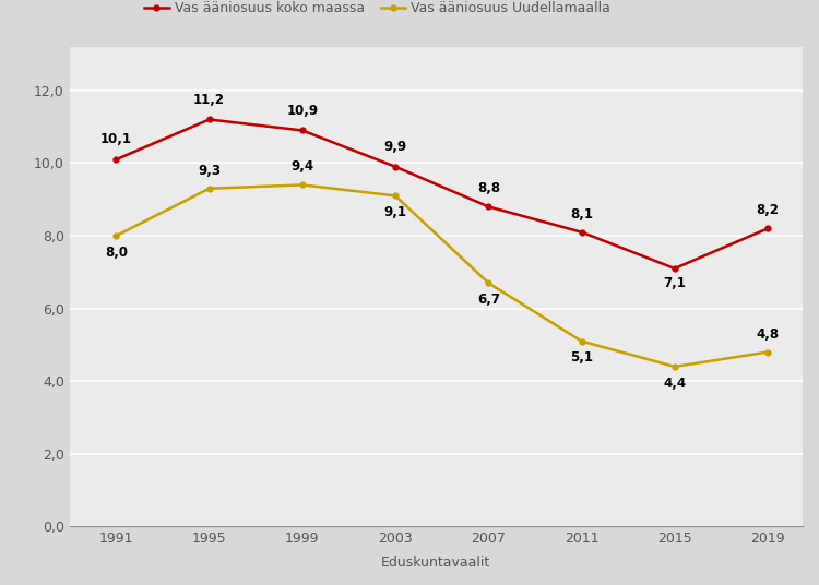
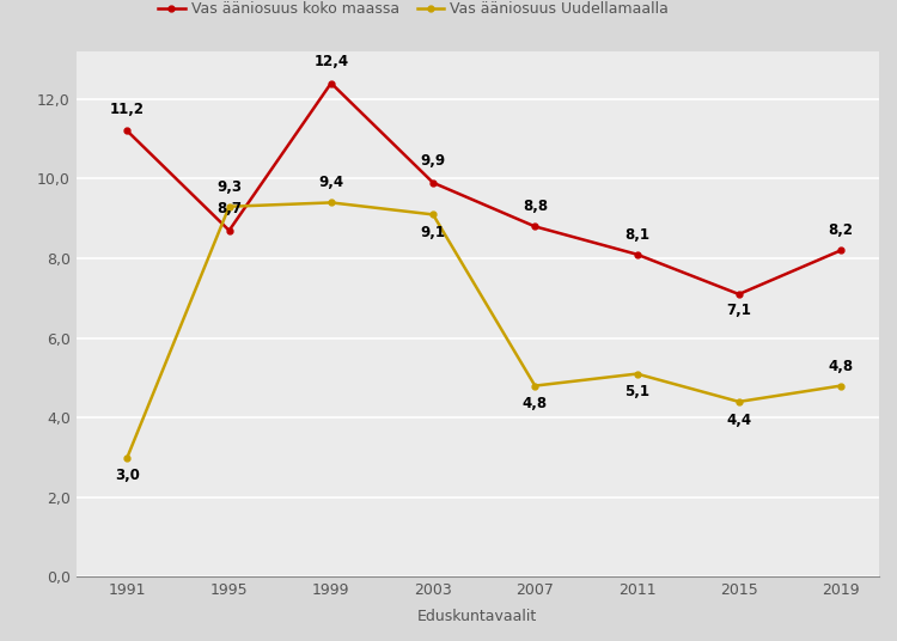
Vas ääniosuus koko maassa/1991: 10,1 -> 11,2
Vas ääniosuus Uudellamaalla/1991: 8,0 -> 3,0
Vas ääniosuus koko maassa/1995: 11,2 -> 8,7
Vas ääniosuus koko maassa/1999: 10,9 -> 12,4
Vas ääniosuus Uudellamaalla/2007: 6,7 -> 4,8
